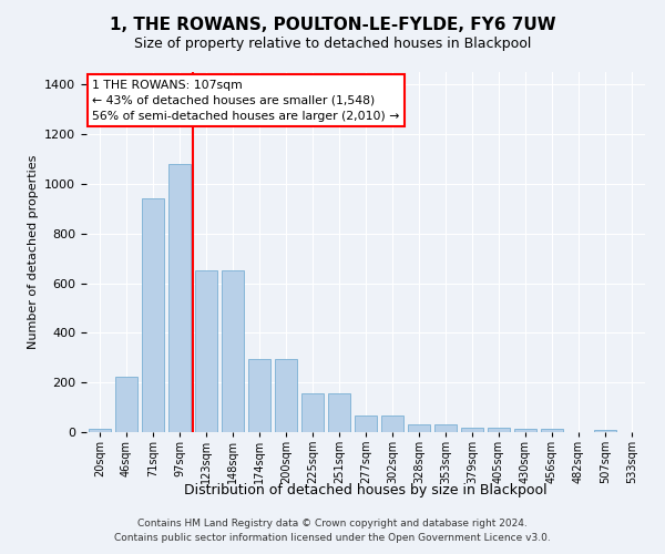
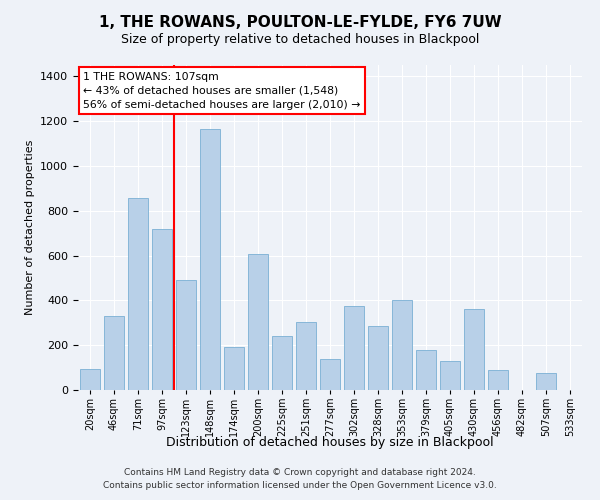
20sqm: 15 -> 95
46sqm: 225 -> 330
71sqm: 940 -> 855
97sqm: 1080 -> 720
123sqm: 650 -> 490
148sqm: 650 -> 1165
174sqm: 295 -> 190
200sqm: 295 -> 605
225sqm: 155 -> 240
251sqm: 155 -> 305
277sqm: 65 -> 140
302sqm: 65 -> 375
328sqm: 30 -> 285
353sqm: 30 -> 400
379sqm: 20 -> 180
405sqm: 20 -> 130
430sqm: 13 -> 360
456sqm: 13 -> 90
507sqm: 10 -> 75
